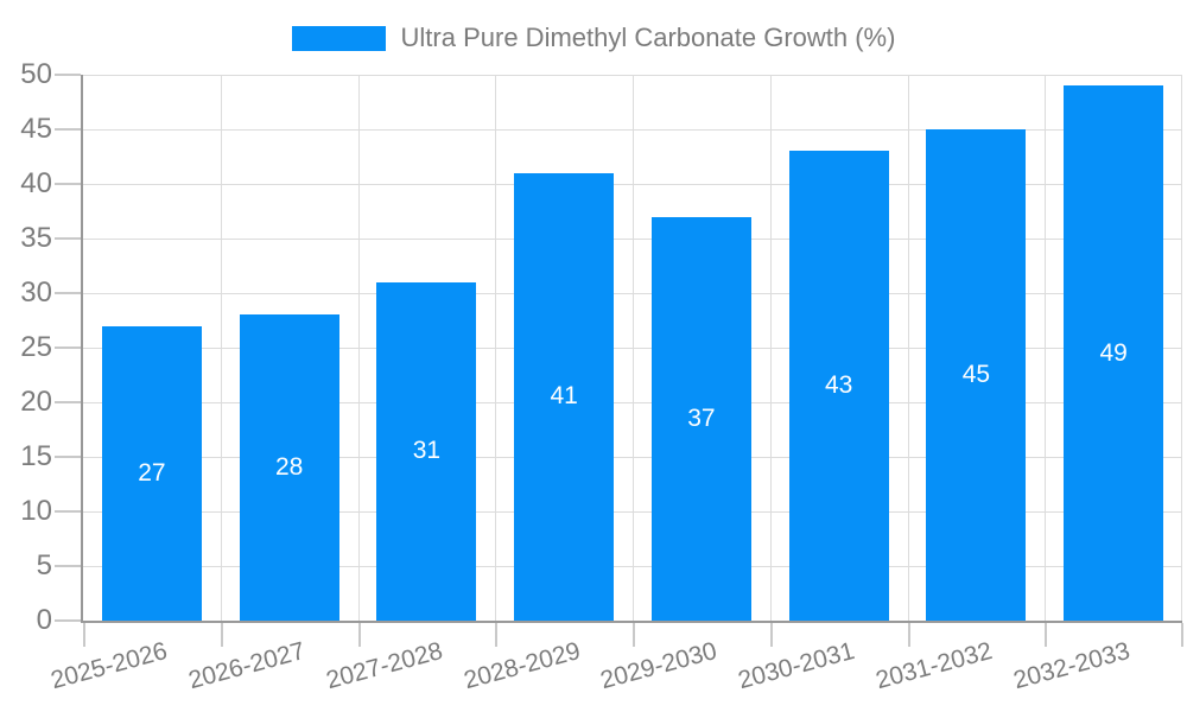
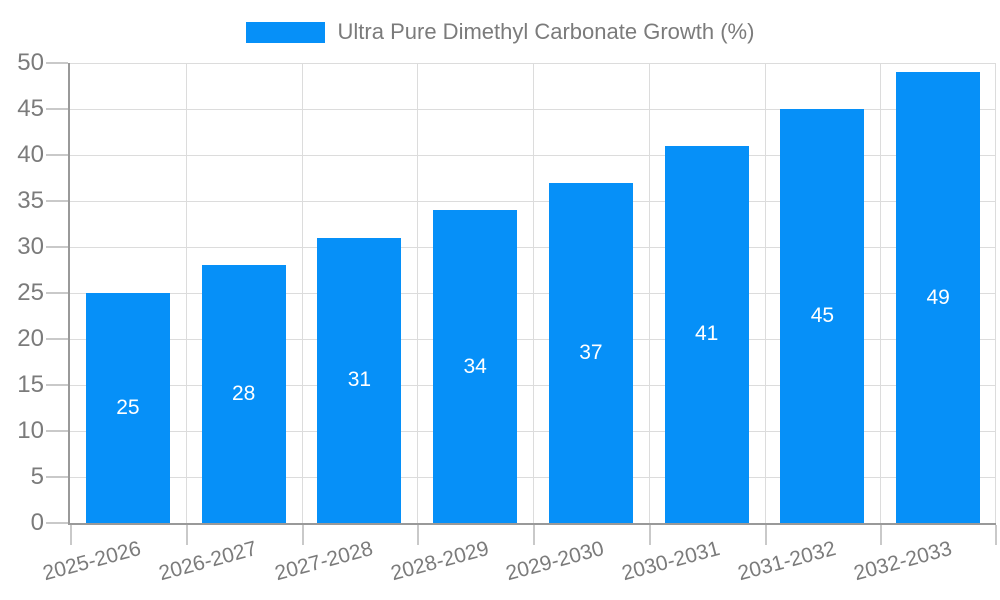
2025-2026: 27 -> 25
2028-2029: 41 -> 34
2030-2031: 43 -> 41
